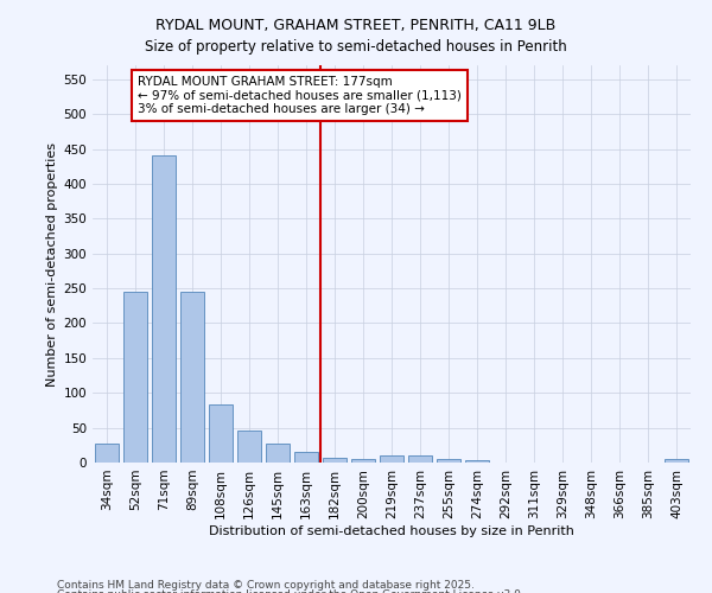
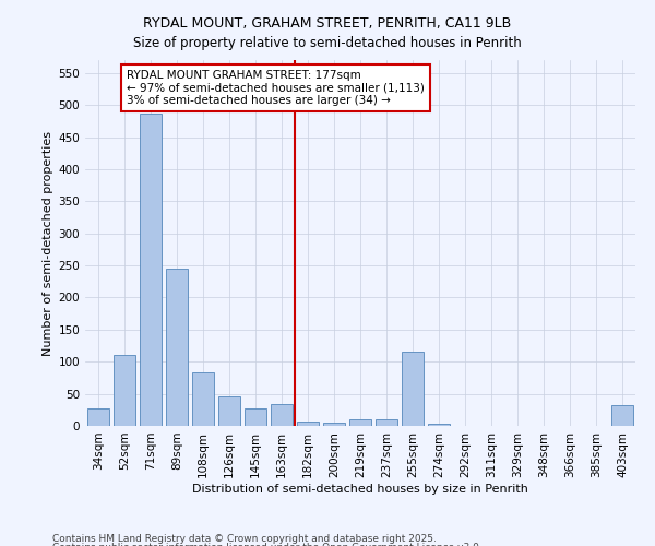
52sqm: 245 -> 110
71sqm: 440 -> 486
163sqm: 15 -> 34
255sqm: 5 -> 116
403sqm: 5 -> 32
